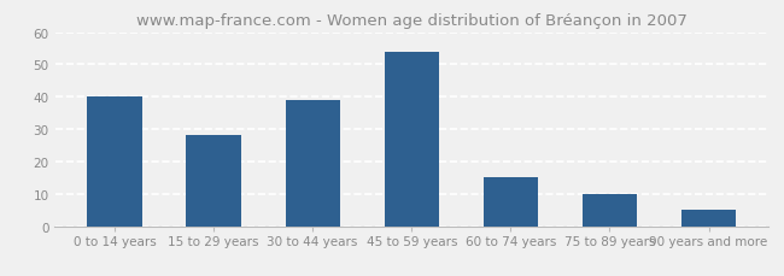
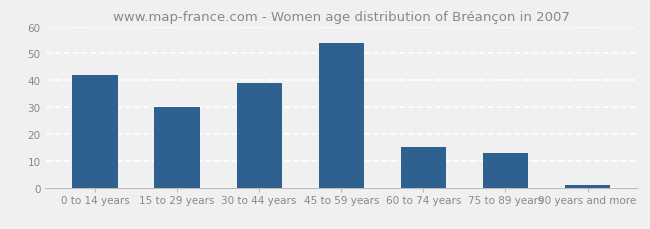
0 to 14 years: 40 -> 42
15 to 29 years: 28 -> 30
75 to 89 years: 10 -> 13
90 years and more: 5 -> 1
